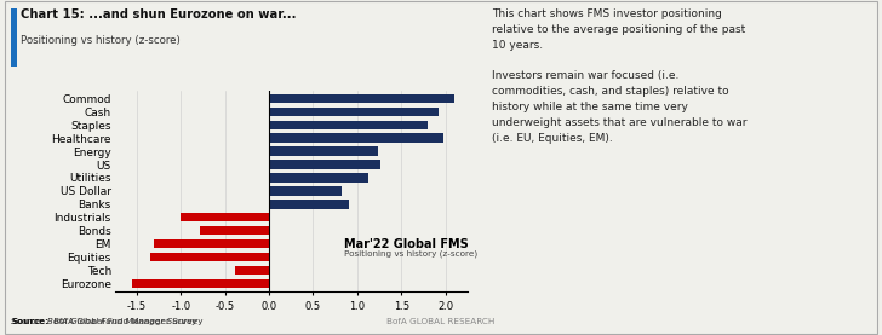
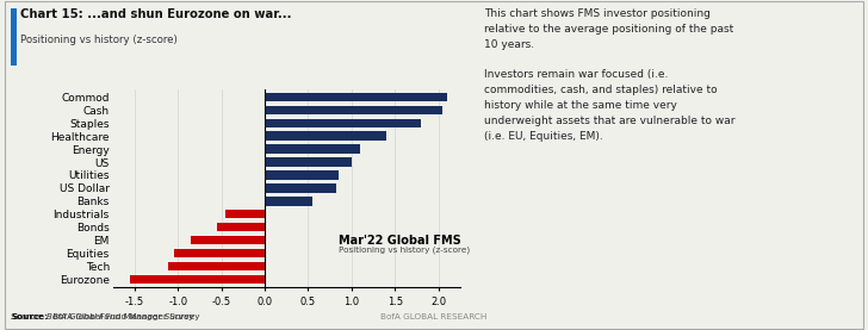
Cash: 1.92 -> 2.05
Healthcare: 1.98 -> 1.40
Energy: 1.24 -> 1.10
US: 1.26 -> 1.00
Utilities: 1.12 -> 0.85
Banks: 0.90 -> 0.55
Industrials: -1.00 -> -0.45
Bonds: -0.78 -> -0.55
EM: -1.30 -> -0.85
Equities: -1.34 -> -1.05
Tech: -0.38 -> -1.12
